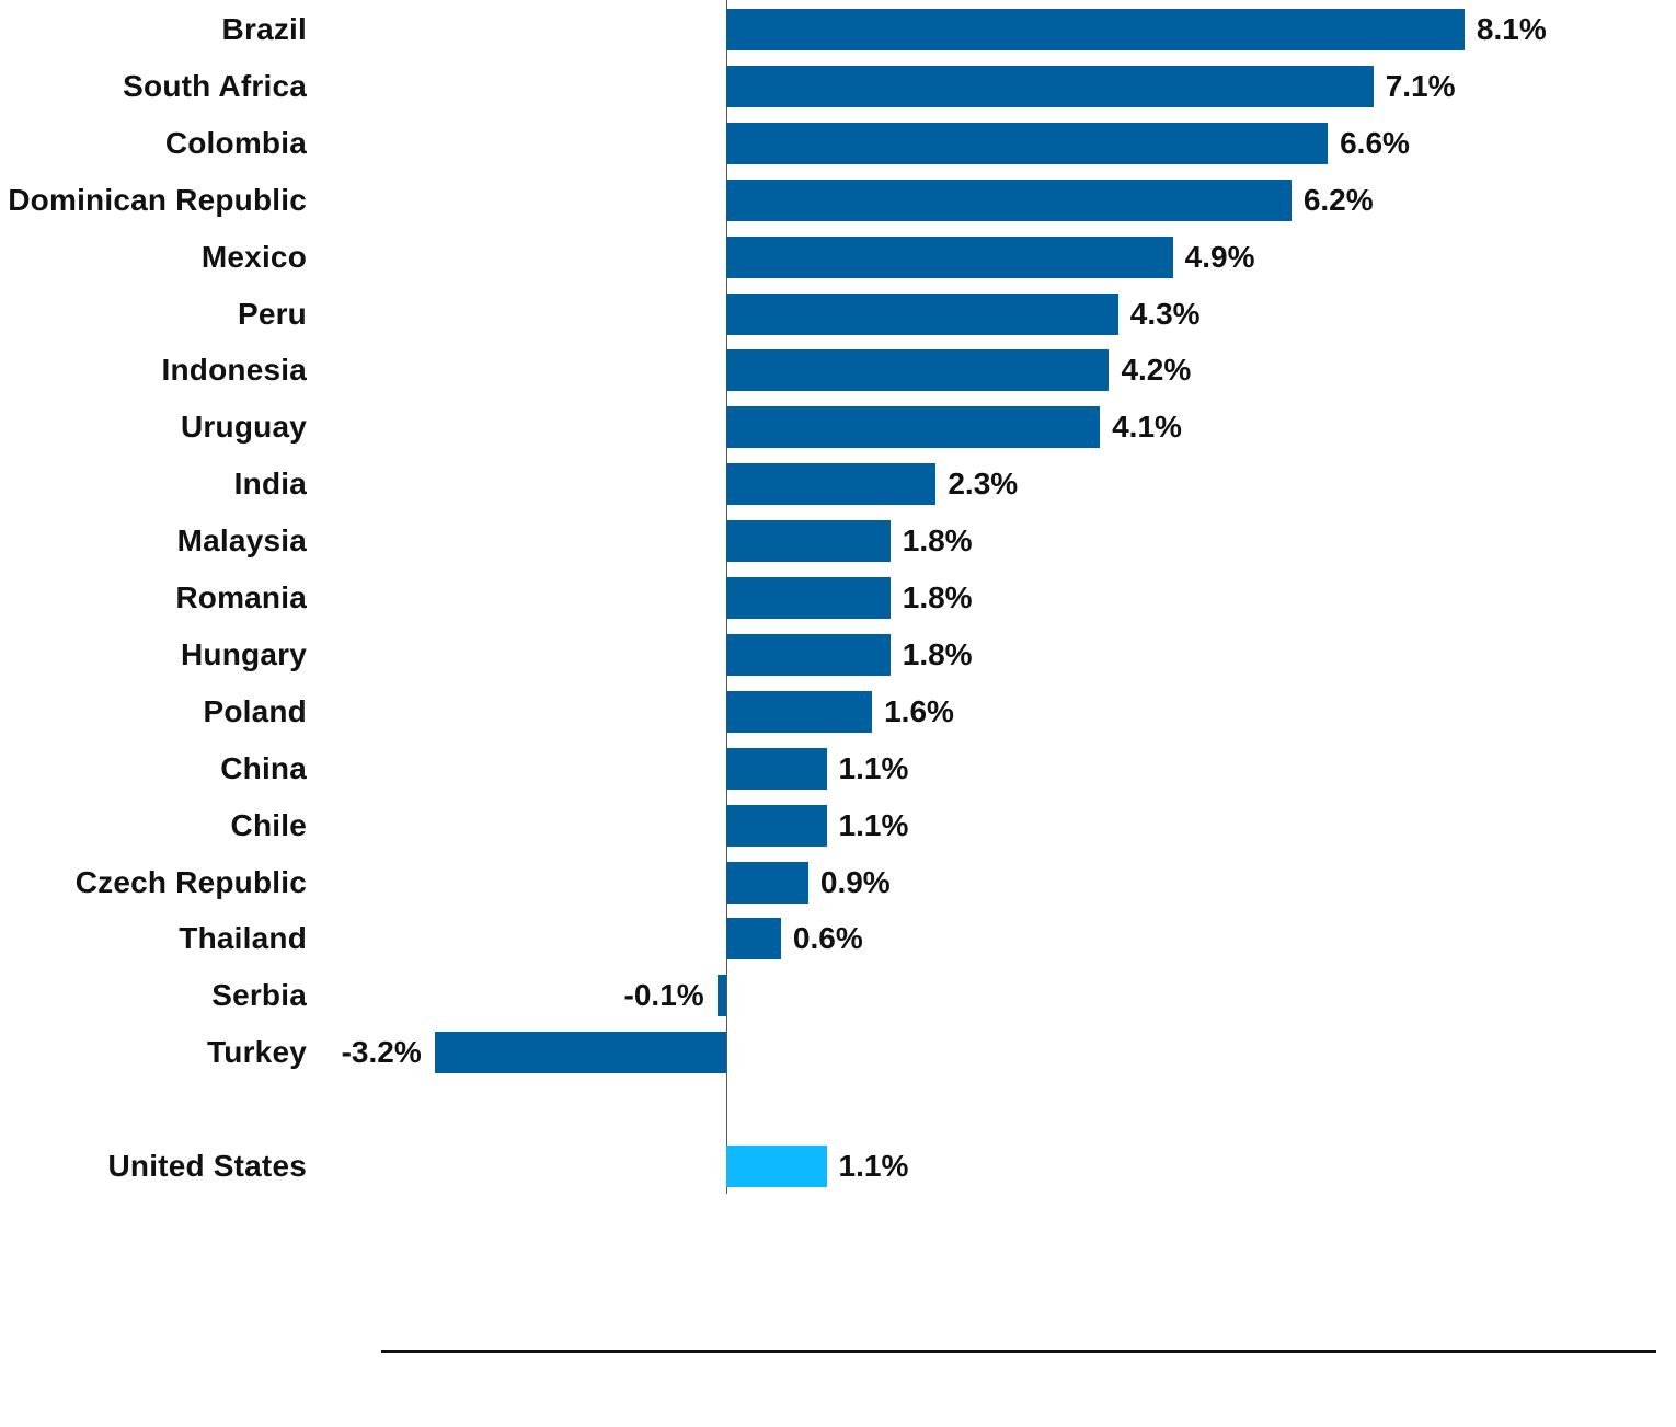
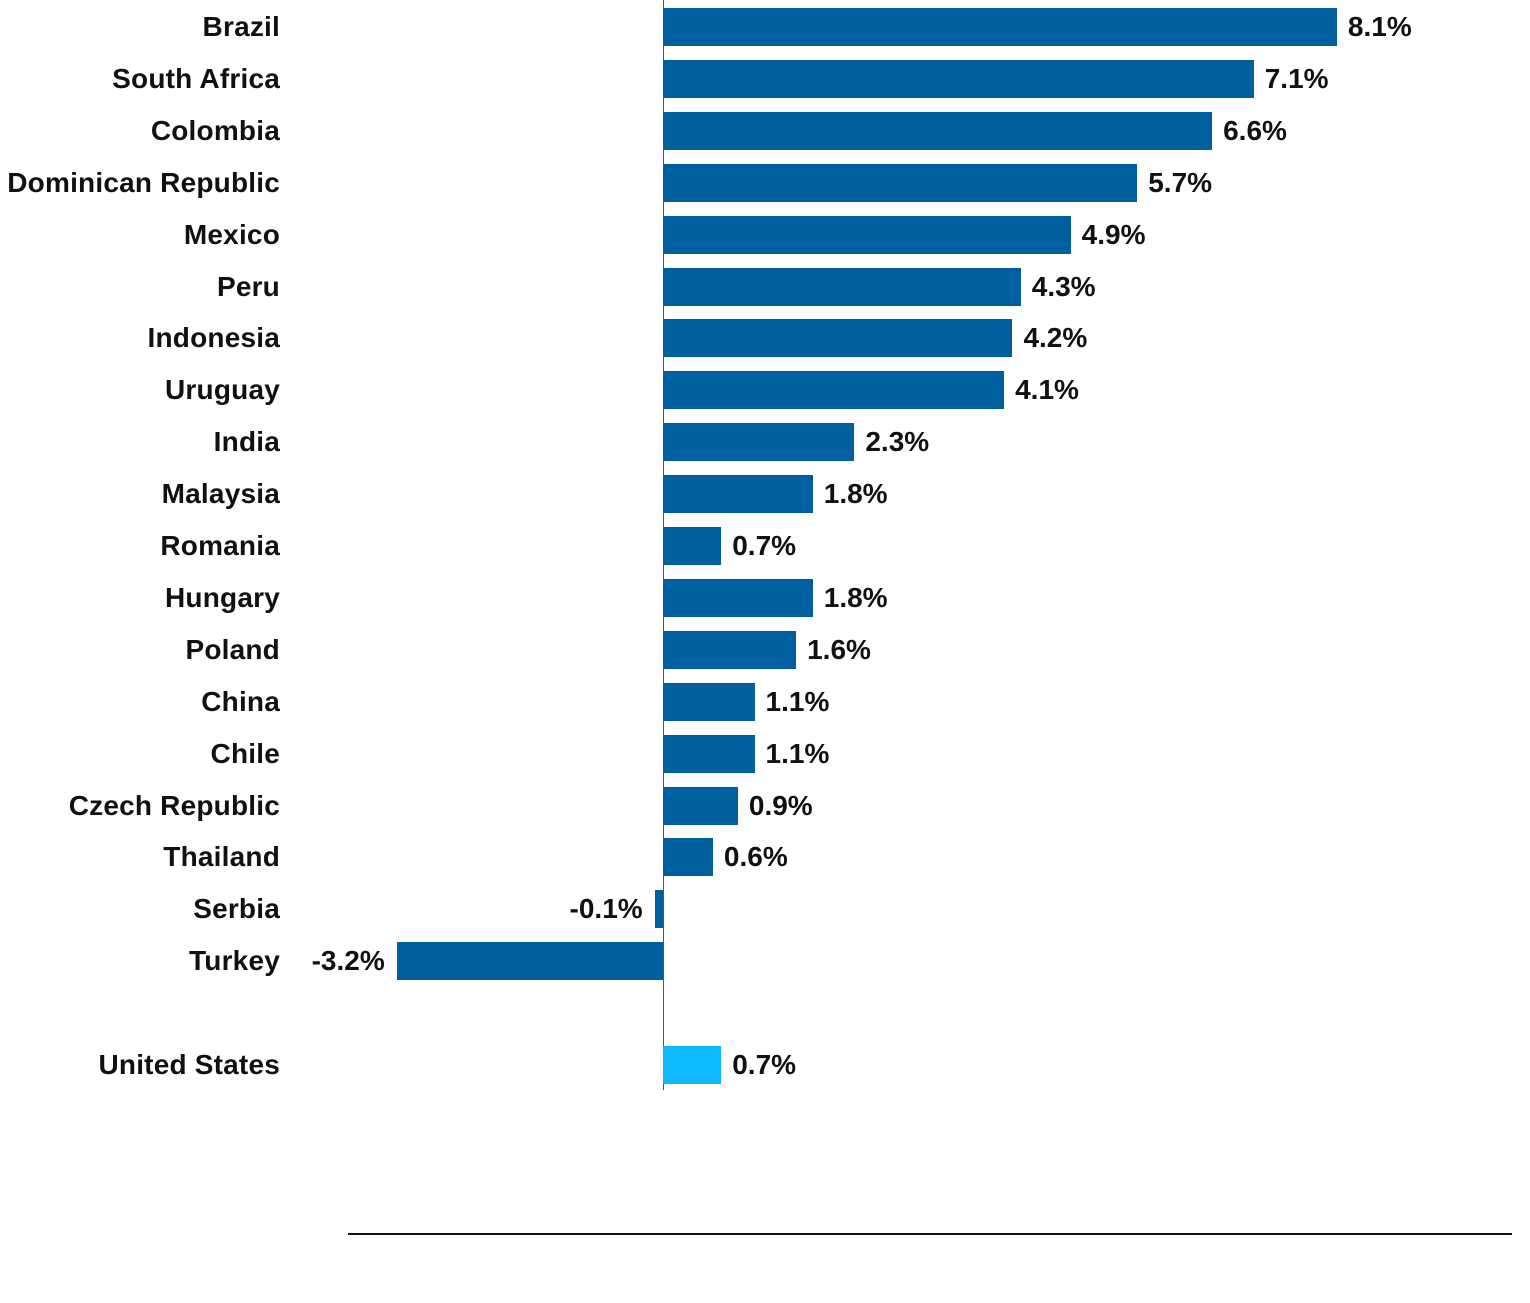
Dominican Republic: 6.2% -> 5.7%
Romania: 1.8% -> 0.7%
United States: 1.1% -> 0.7%
